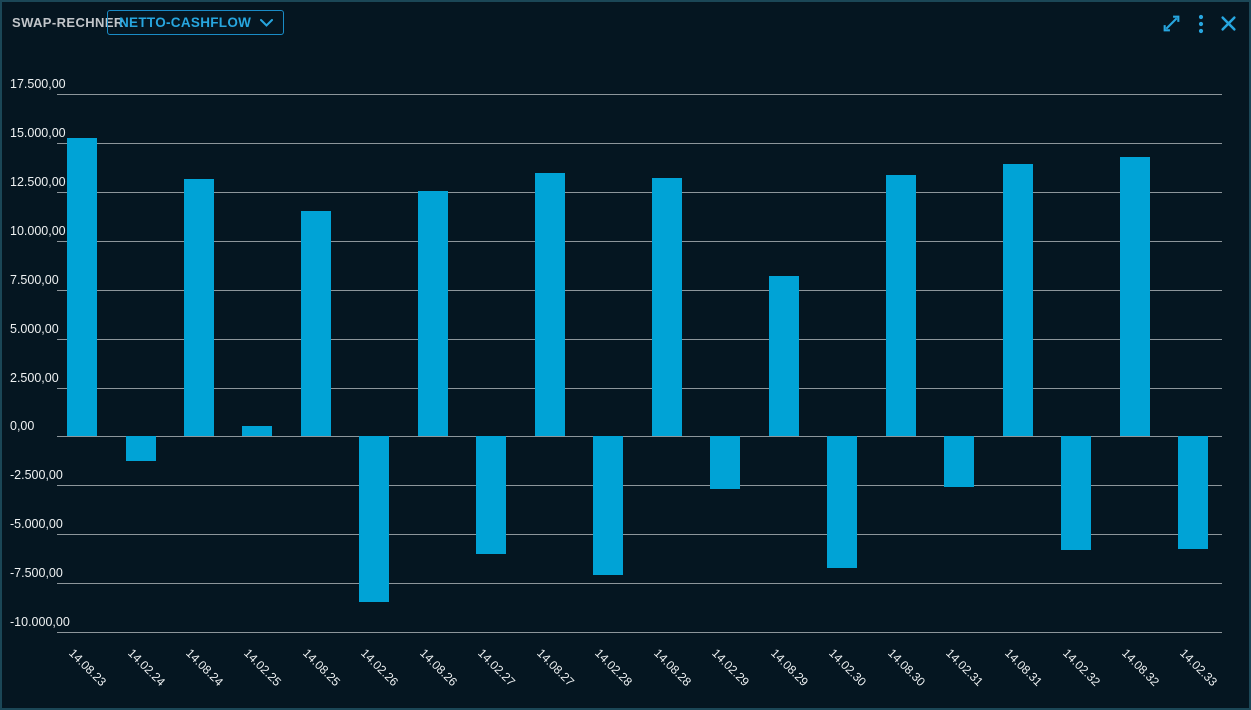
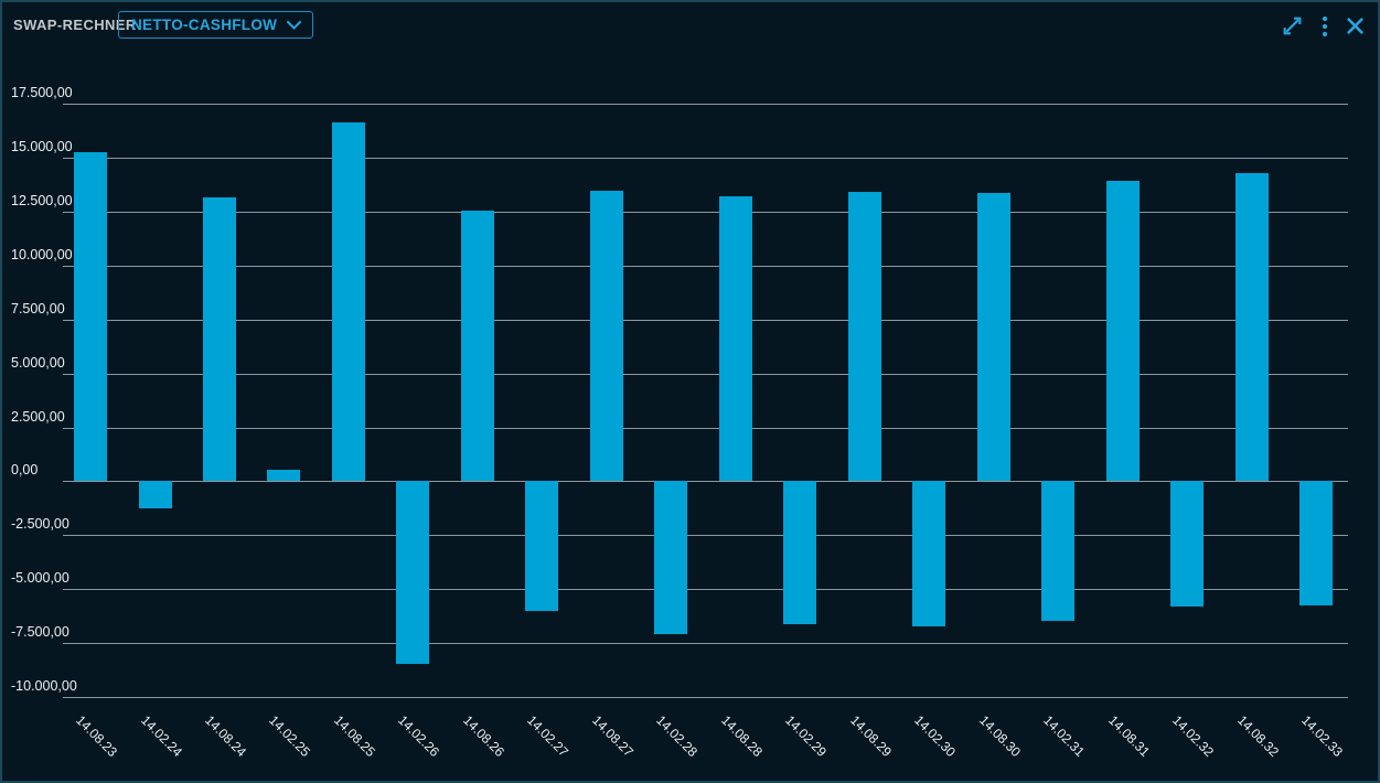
14.08.25: 11500 -> 16600
14.02.29: -2700 -> -6600
14.08.29: 8200 -> 13400
14.02.31: -2600 -> -6400
